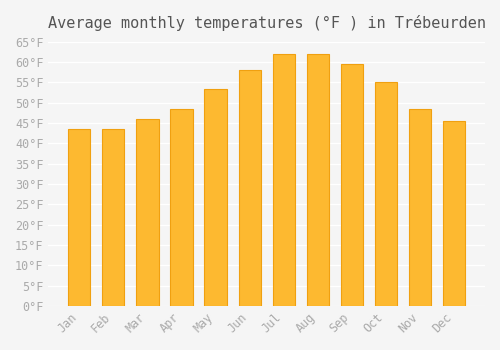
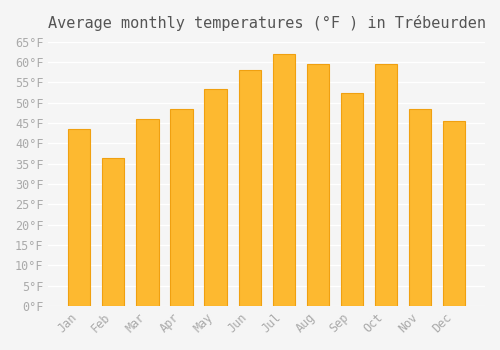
Feb: 43.5°F -> 36.5°F
Aug: 62.0°F -> 59.5°F
Sep: 59.5°F -> 52.5°F
Oct: 55.0°F -> 59.5°F
